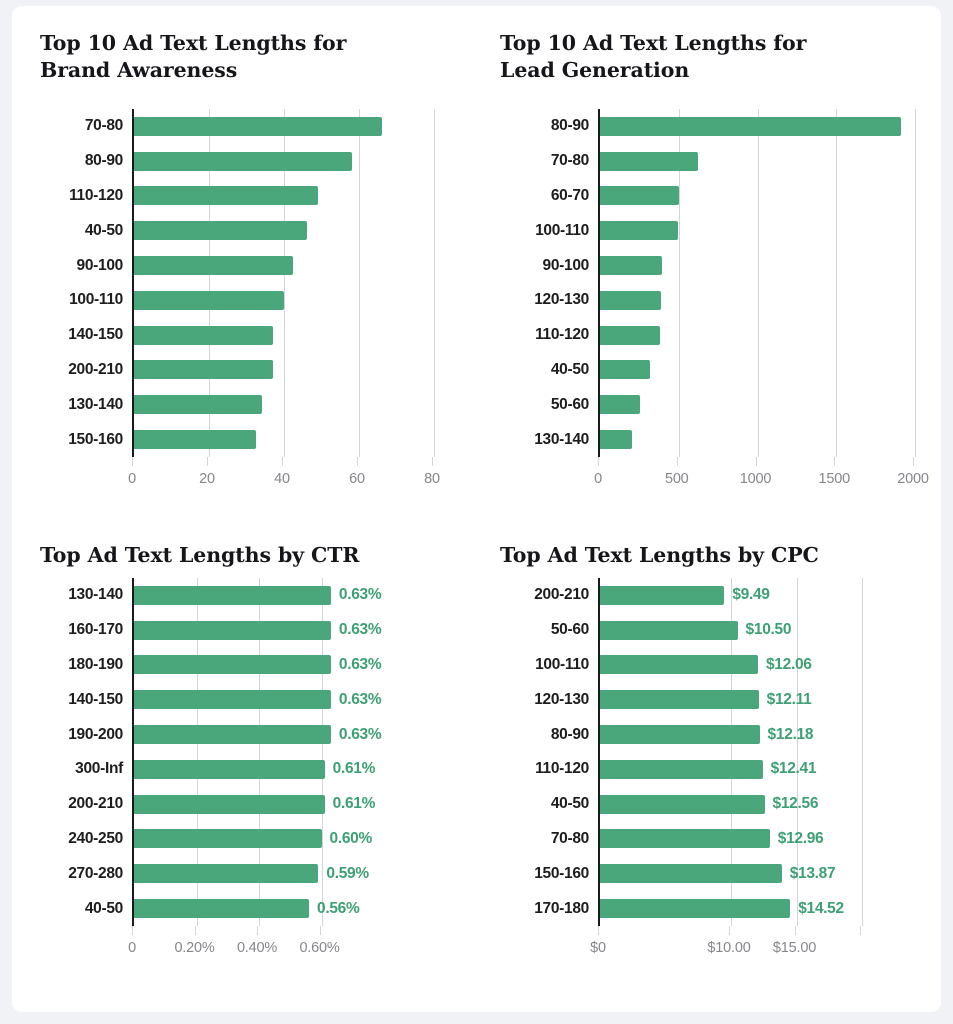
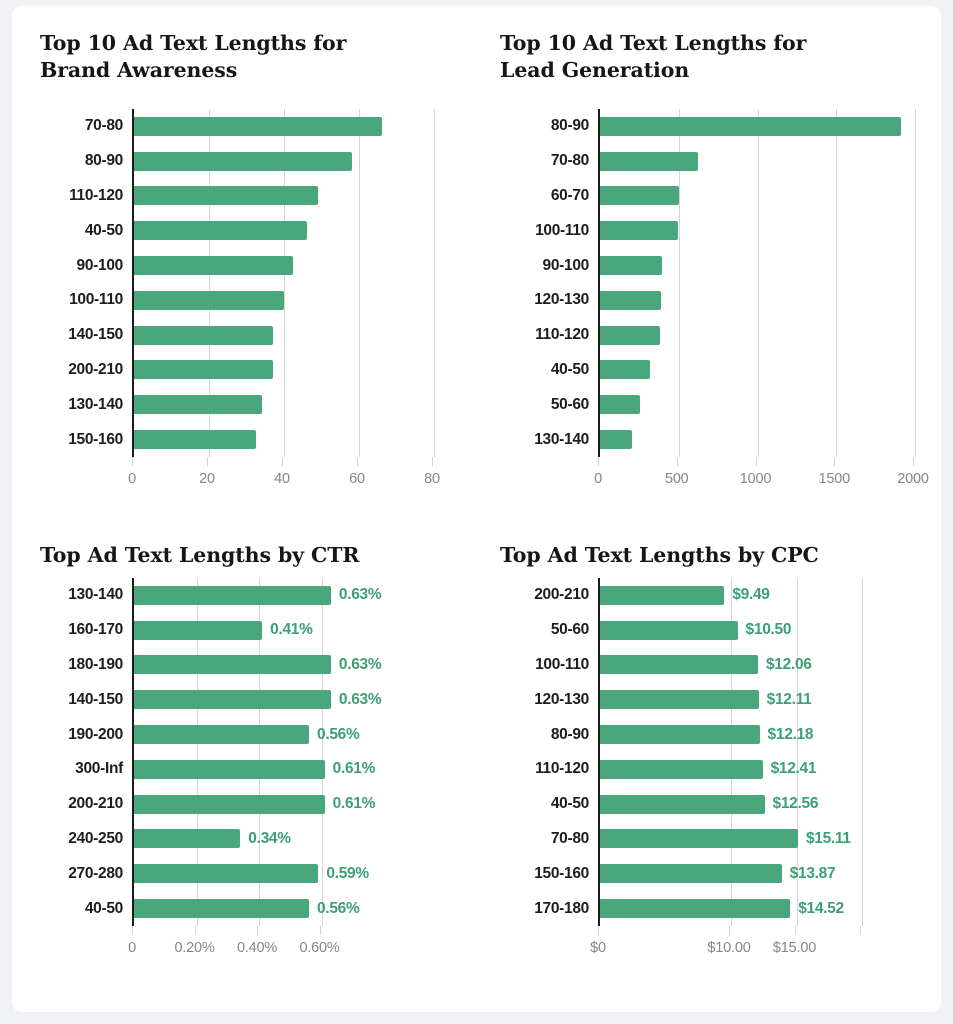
Top Ad Text Lengths by CTR/160-170: 0.63% -> 0.41%
Top Ad Text Lengths by CTR/190-200: 0.63% -> 0.56%
Top Ad Text Lengths by CTR/240-250: 0.60% -> 0.34%
Top Ad Text Lengths by CPC/70-80: $12.96 -> $15.11
